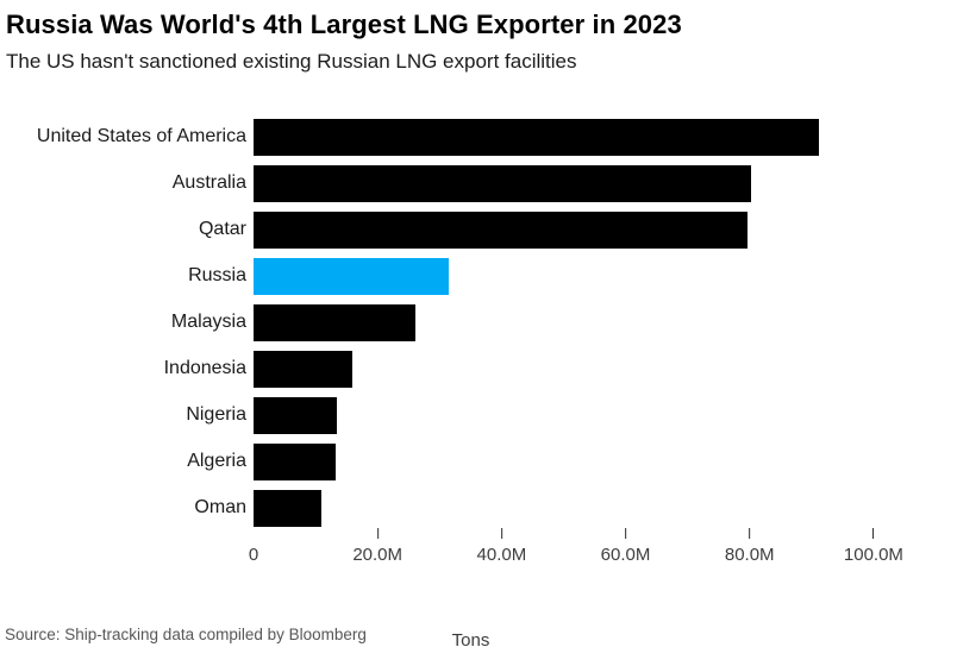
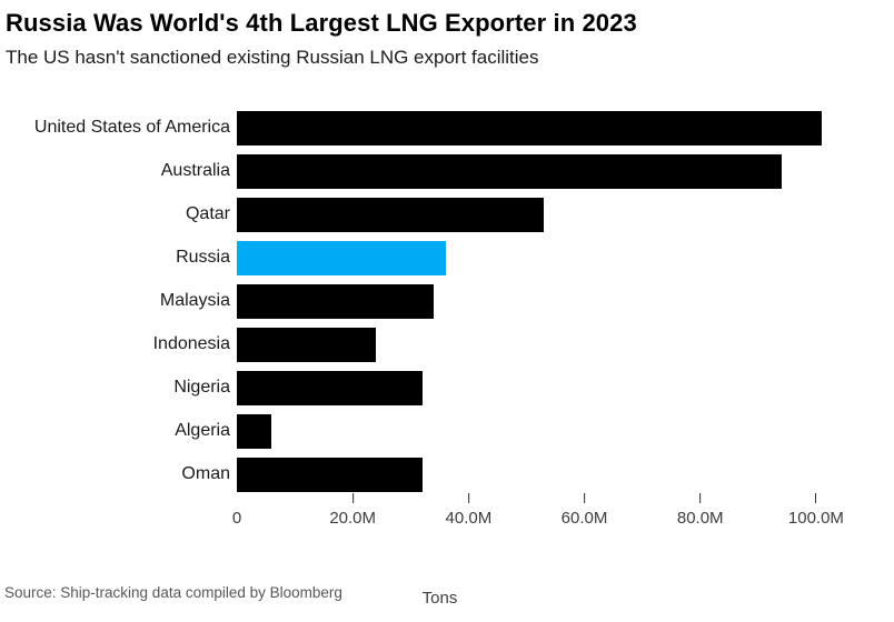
United States of America: 91M -> 101M
Australia: 80M -> 94M
Qatar: 80M -> 53M
Russia: 31M -> 36M
Malaysia: 26M -> 34M
Indonesia: 16M -> 24M
Nigeria: 13M -> 32M
Algeria: 13M -> 6M
Oman: 11M -> 32M
